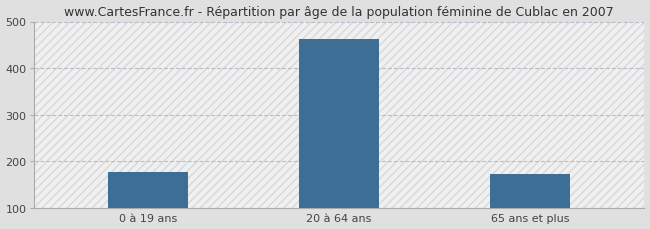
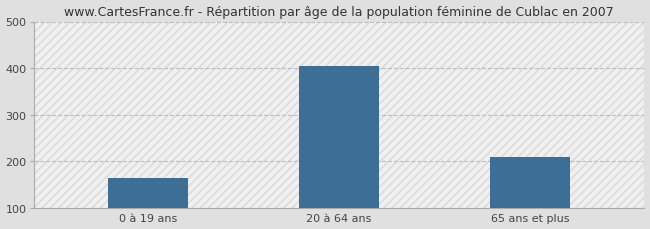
0 à 19 ans: 178 -> 165
20 à 64 ans: 462 -> 405
65 ans et plus: 172 -> 210
